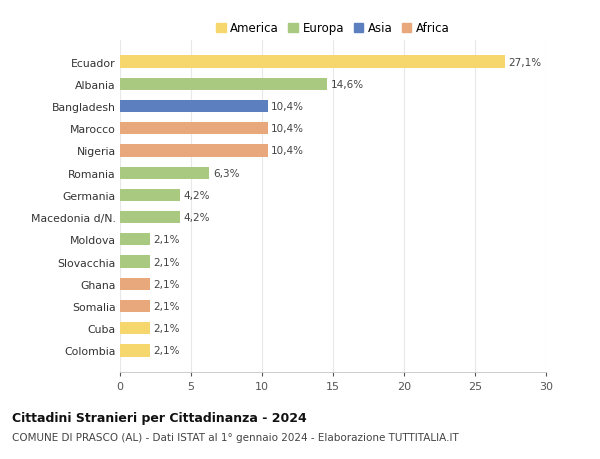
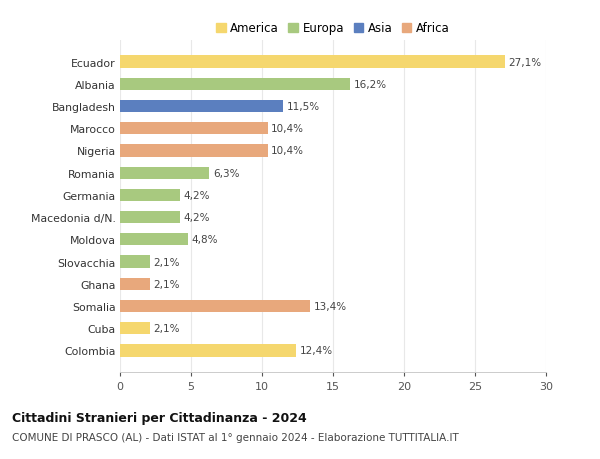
Albania: 14,6% -> 16,2%
Bangladesh: 10,4% -> 11,5%
Moldova: 2,1% -> 4,8%
Somalia: 2,1% -> 13,4%
Colombia: 2,1% -> 12,4%
